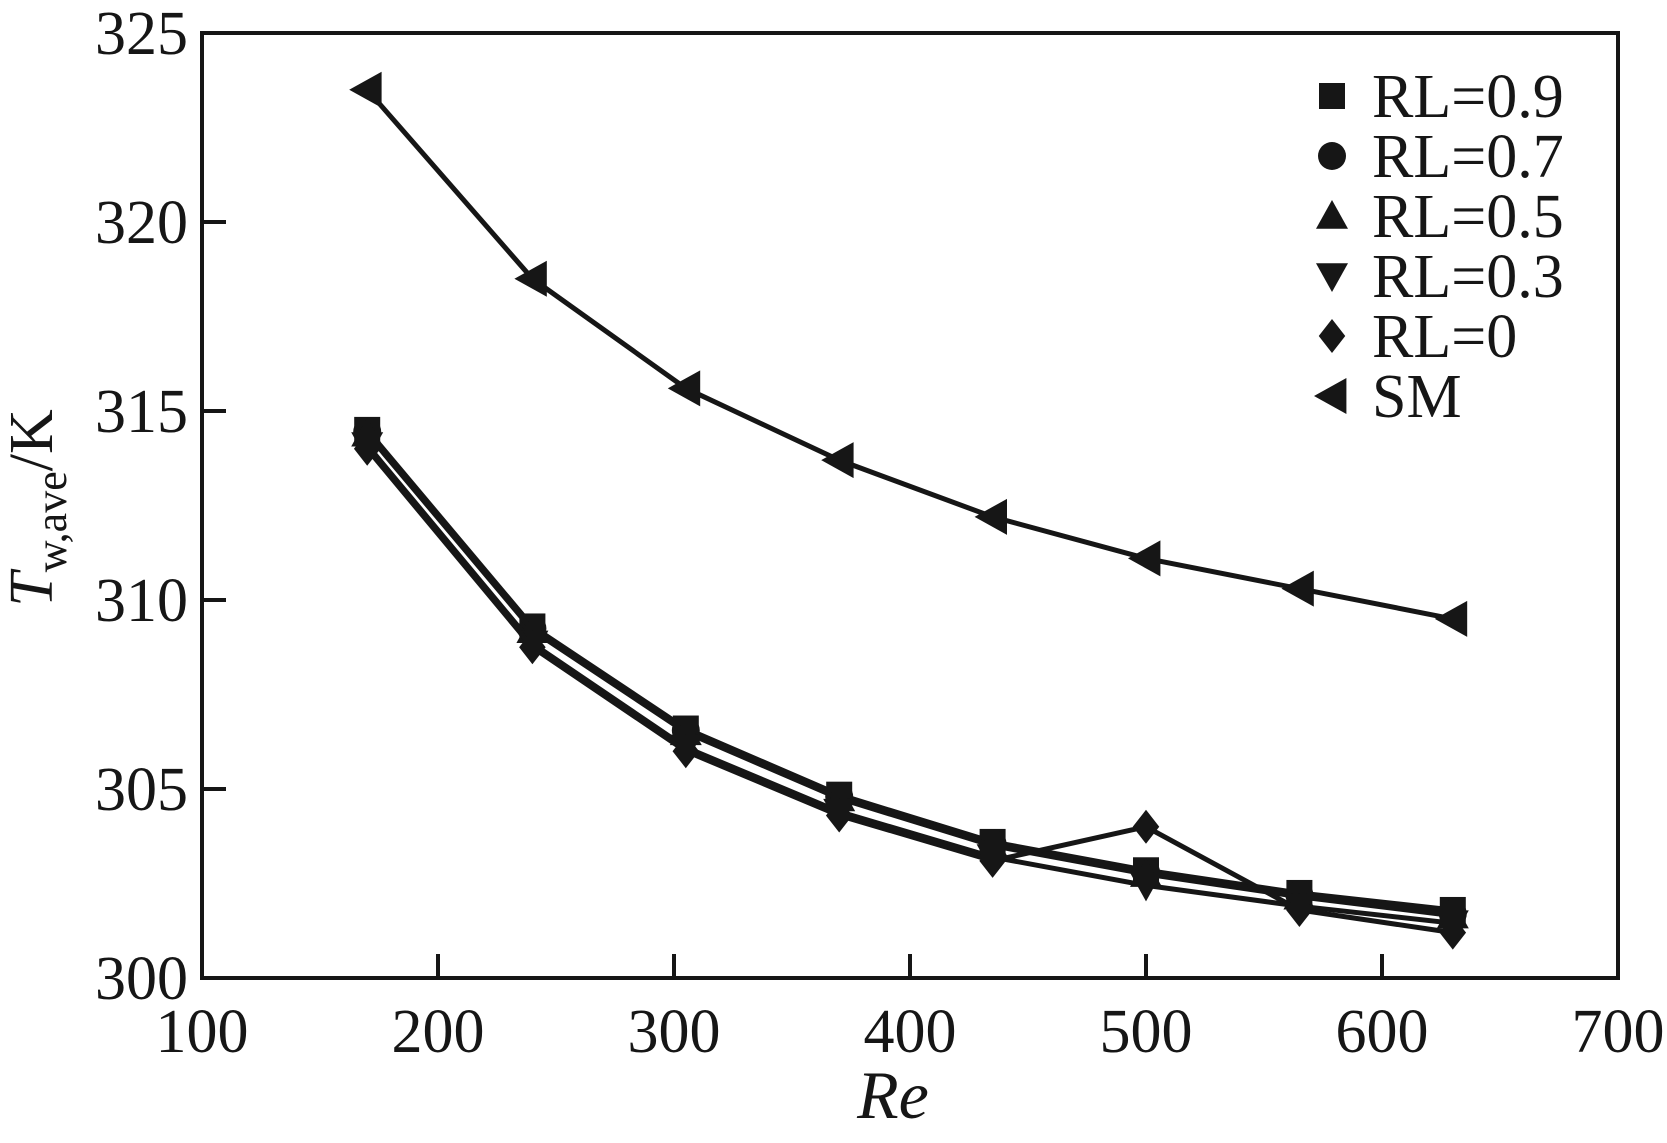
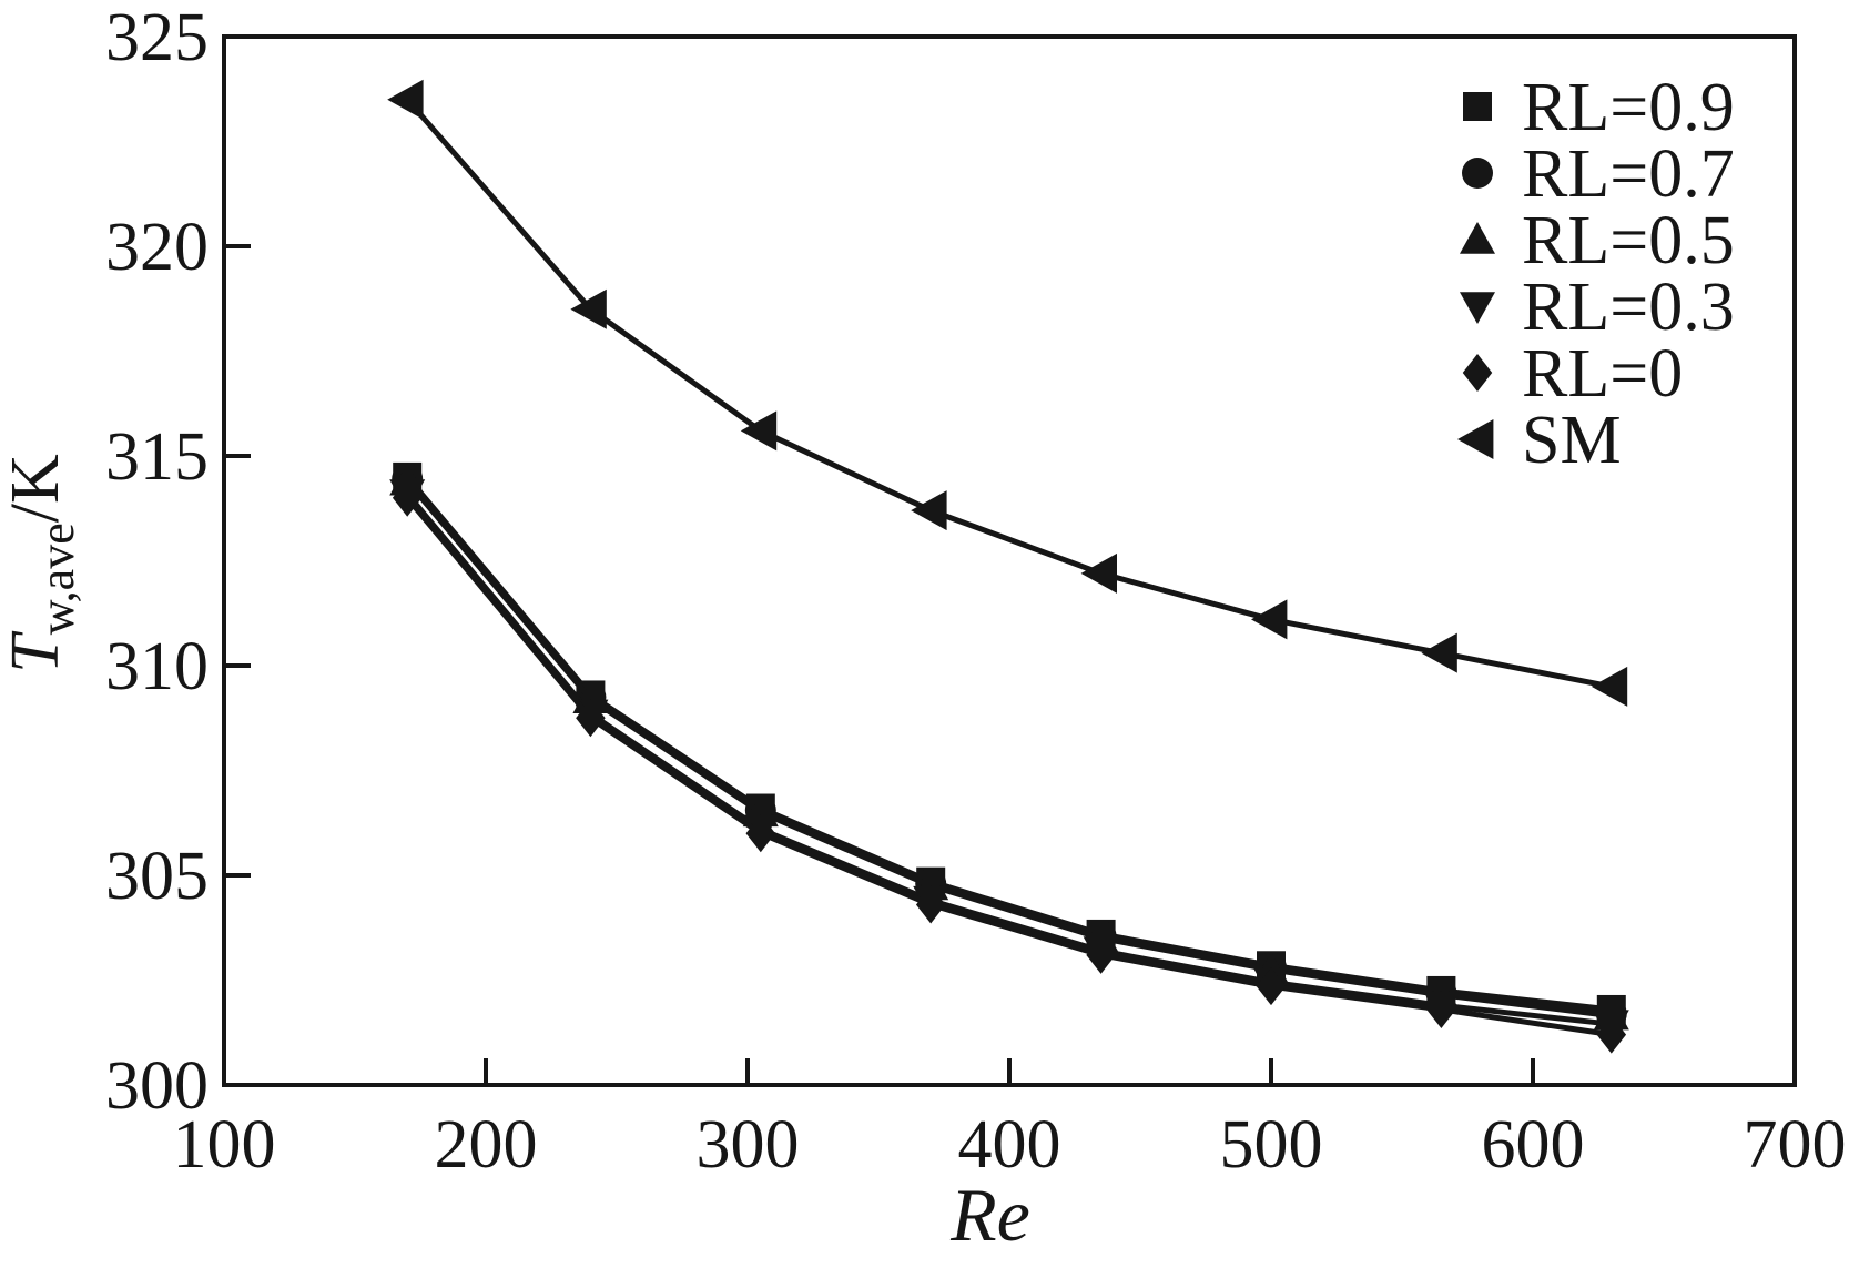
RL=0/500: 304 -> 302
